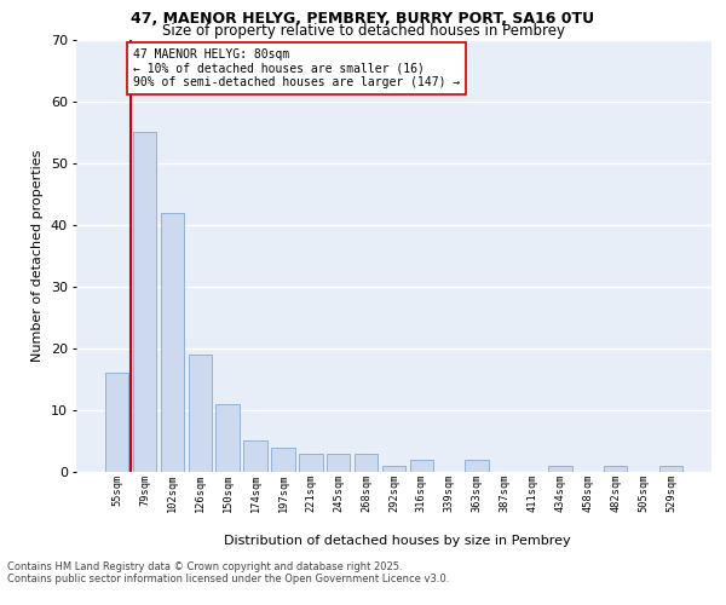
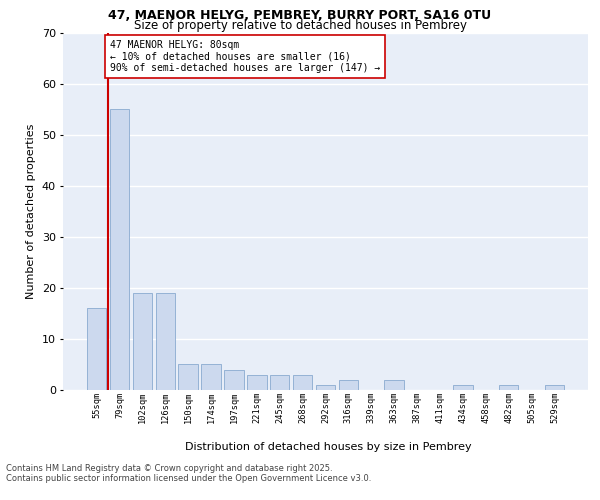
102sqm: 42 -> 19
150sqm: 11 -> 5
